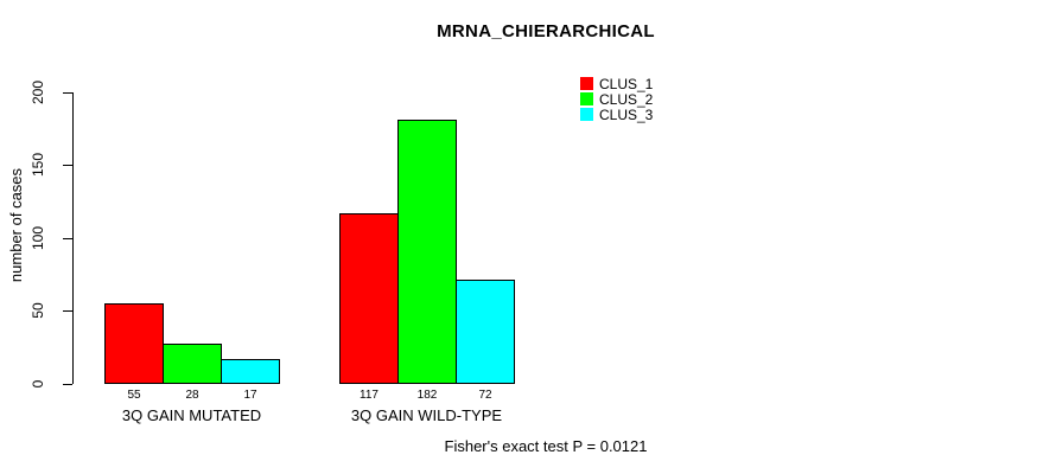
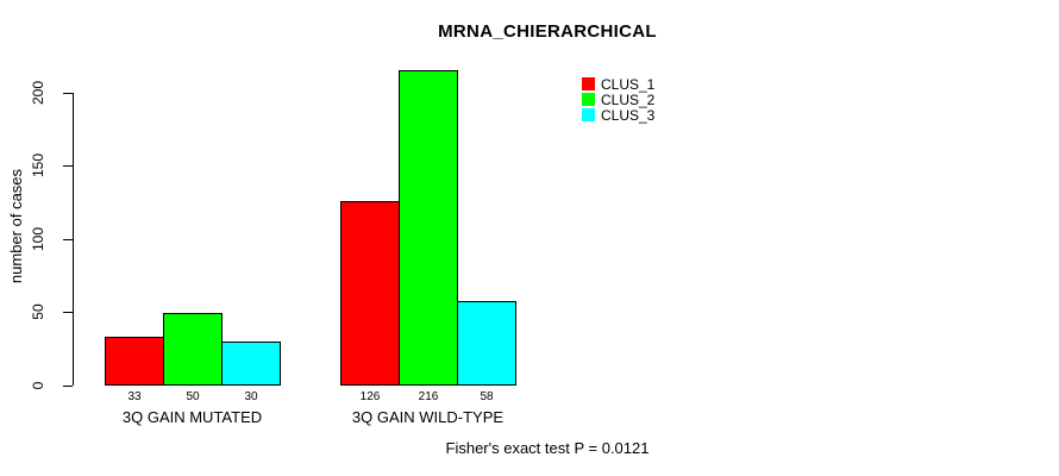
CLUS_1/3Q GAIN MUTATED: 55 -> 33
CLUS_2/3Q GAIN MUTATED: 28 -> 50
CLUS_3/3Q GAIN MUTATED: 17 -> 30
CLUS_1/3Q GAIN WILD-TYPE: 117 -> 126
CLUS_2/3Q GAIN WILD-TYPE: 182 -> 216
CLUS_3/3Q GAIN WILD-TYPE: 72 -> 58
